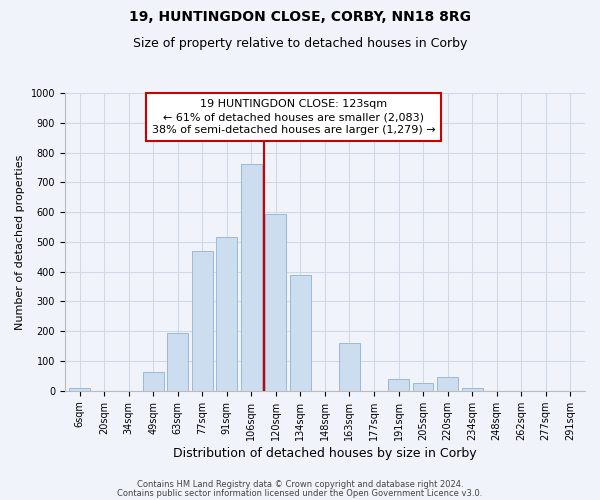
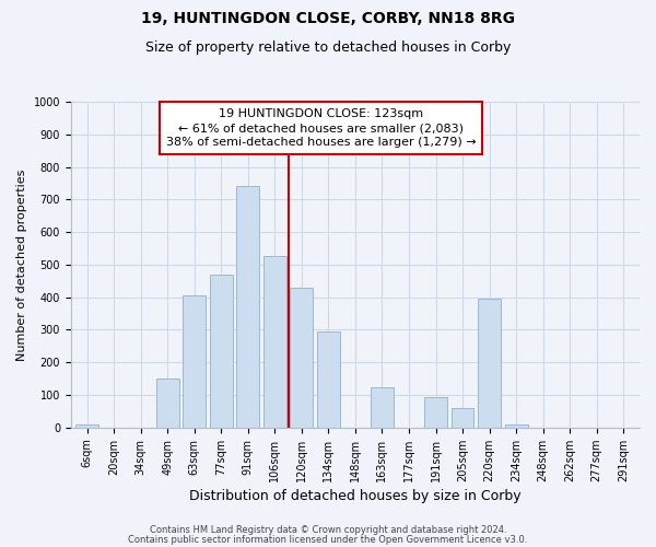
49sqm: 62 -> 150
63sqm: 195 -> 405
91sqm: 515 -> 740
106sqm: 760 -> 525
120sqm: 595 -> 430
134sqm: 390 -> 295
163sqm: 160 -> 125
191sqm: 40 -> 95
205sqm: 25 -> 60
220sqm: 45 -> 395
